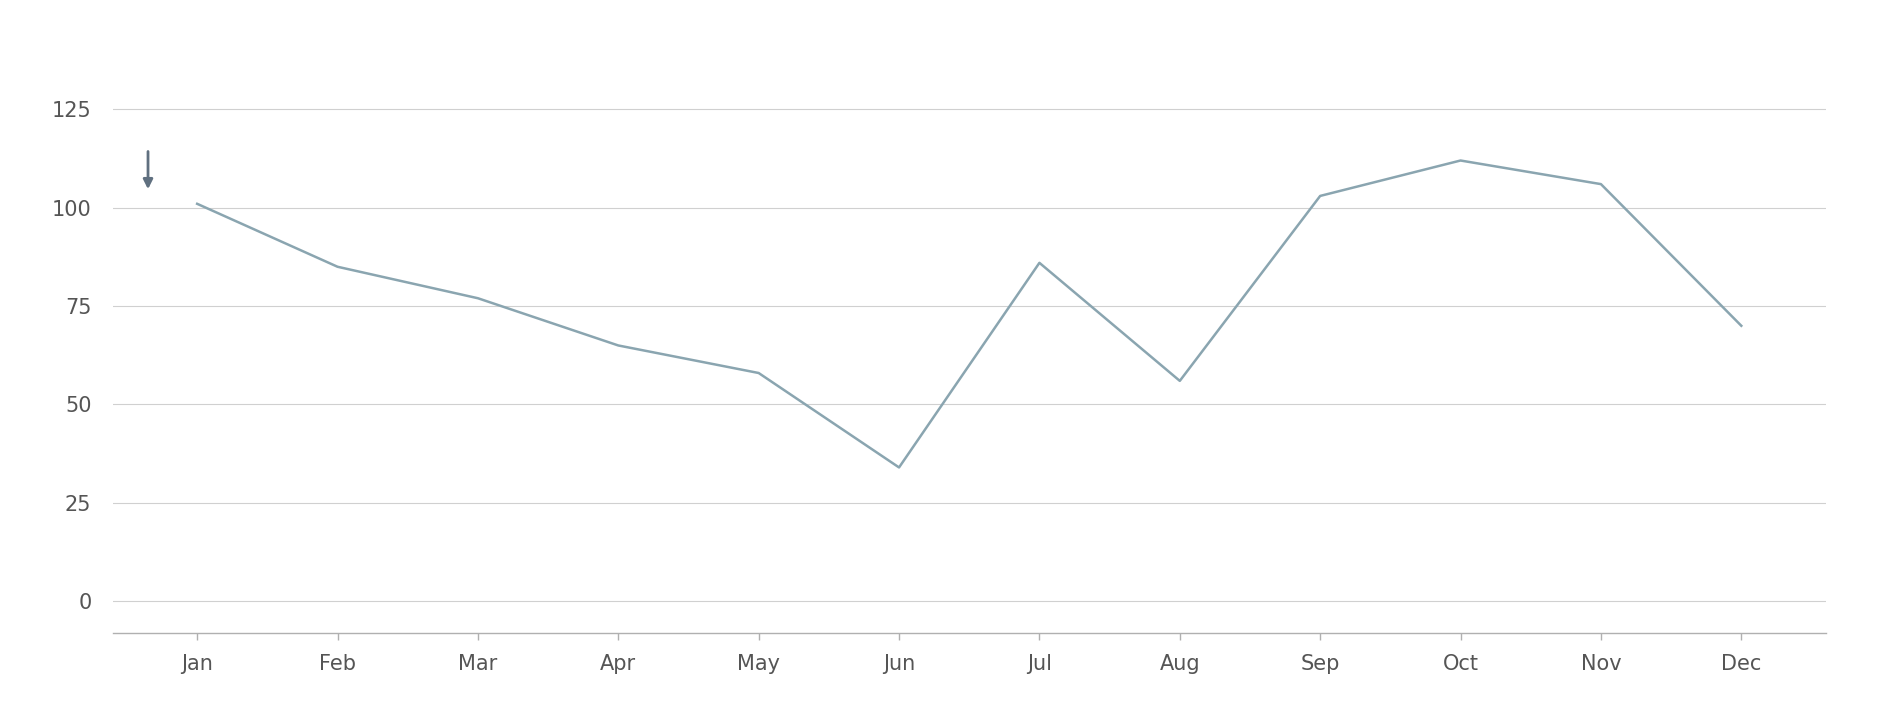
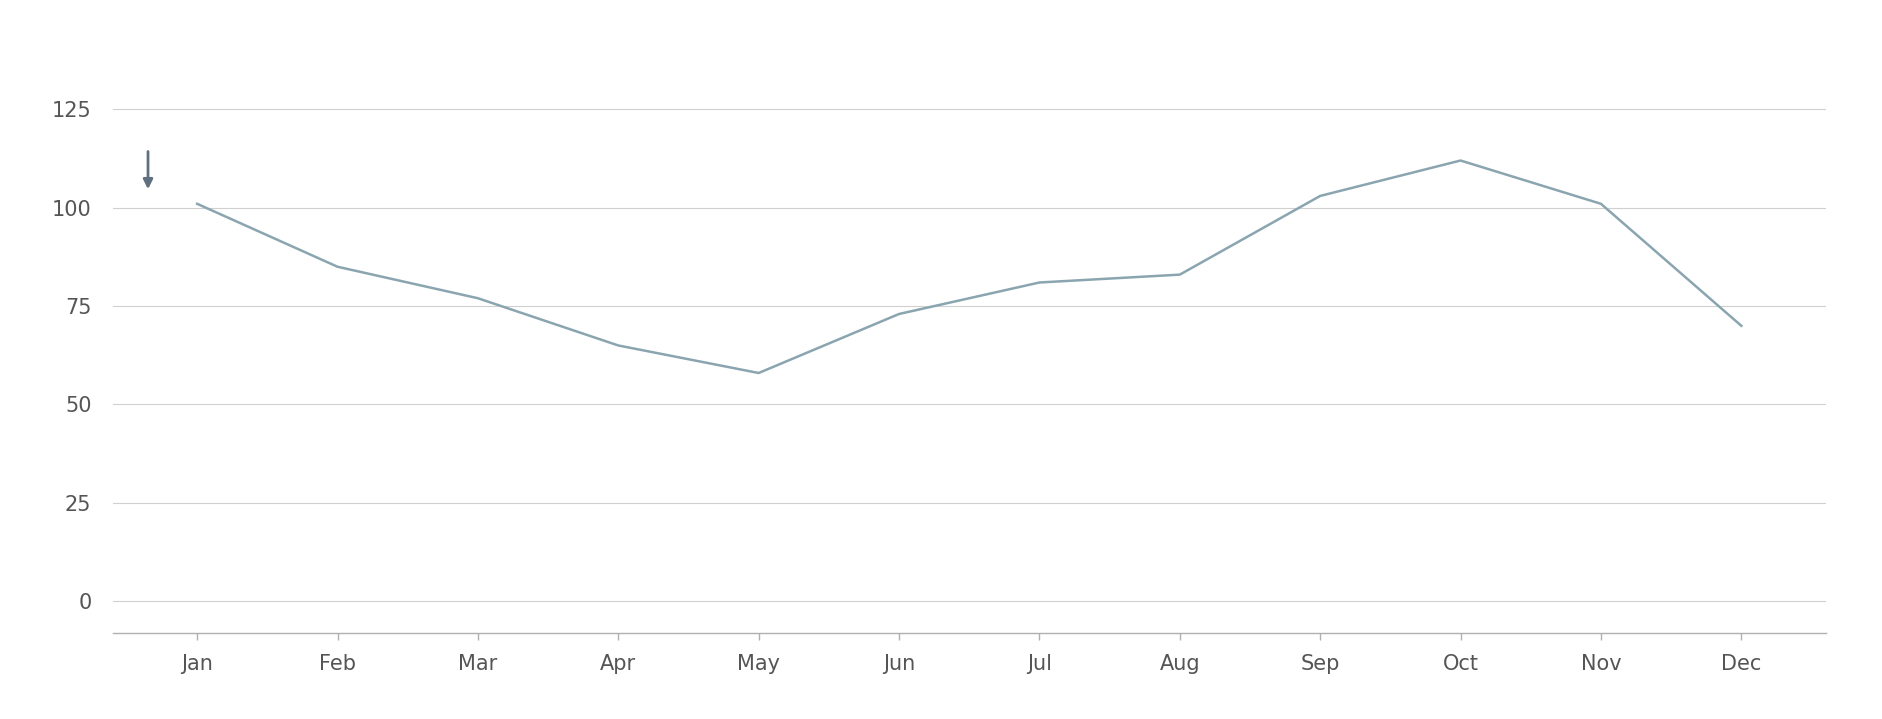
Jun: 34 -> 73
Jul: 86 -> 81
Aug: 56 -> 83
Nov: 106 -> 101
